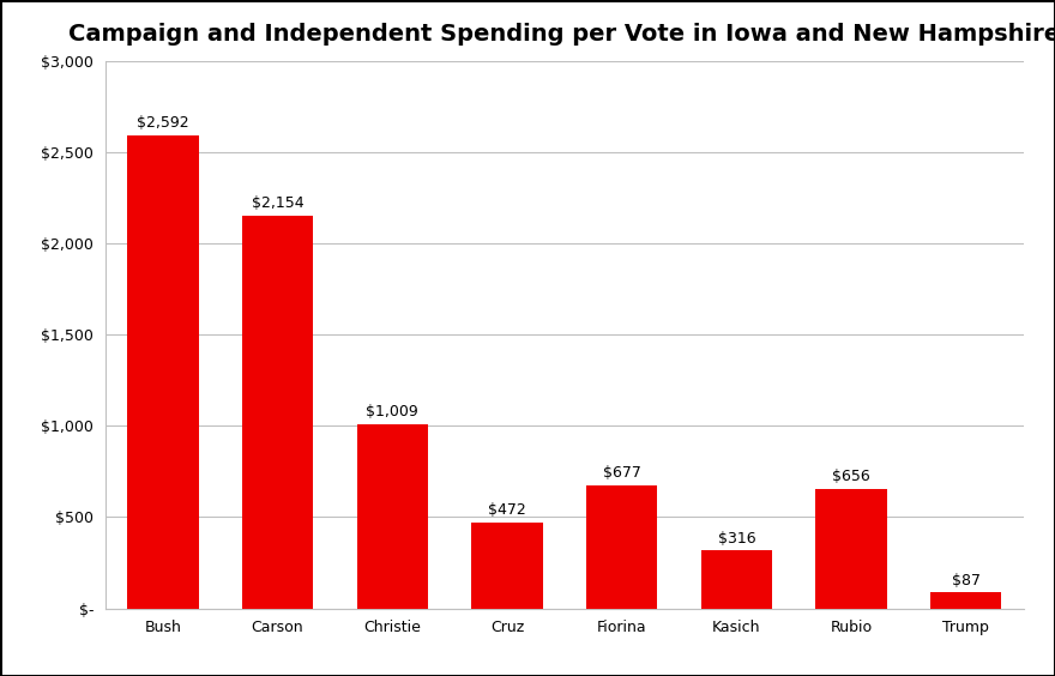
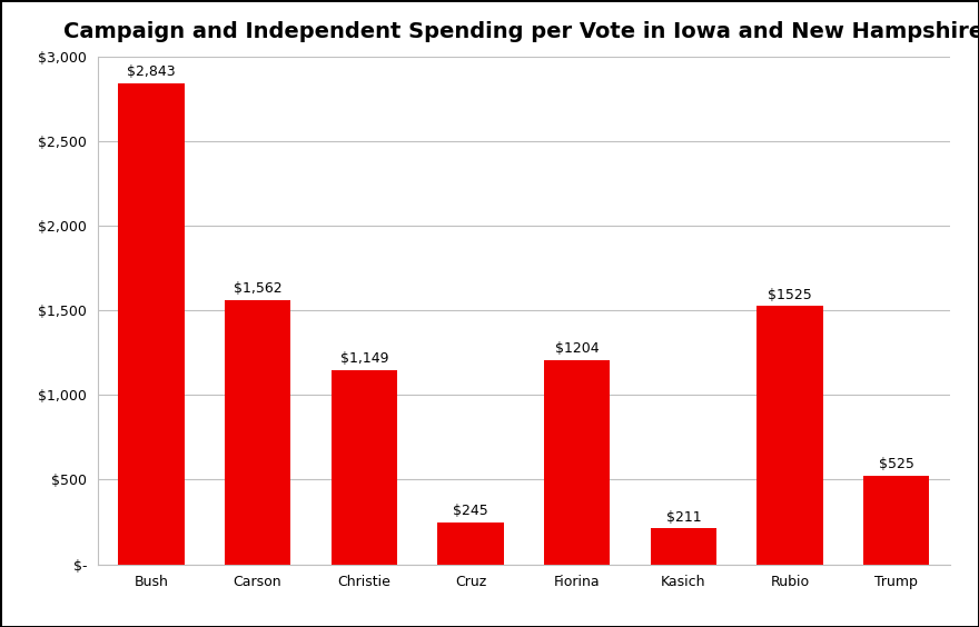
Bush: $2,592 -> $2,843
Carson: $2,154 -> $1,562
Christie: $1,009 -> $1,149
Cruz: $472 -> $245
Fiorina: $677 -> $1204
Kasich: $316 -> $211
Rubio: $656 -> $1525
Trump: $87 -> $525
